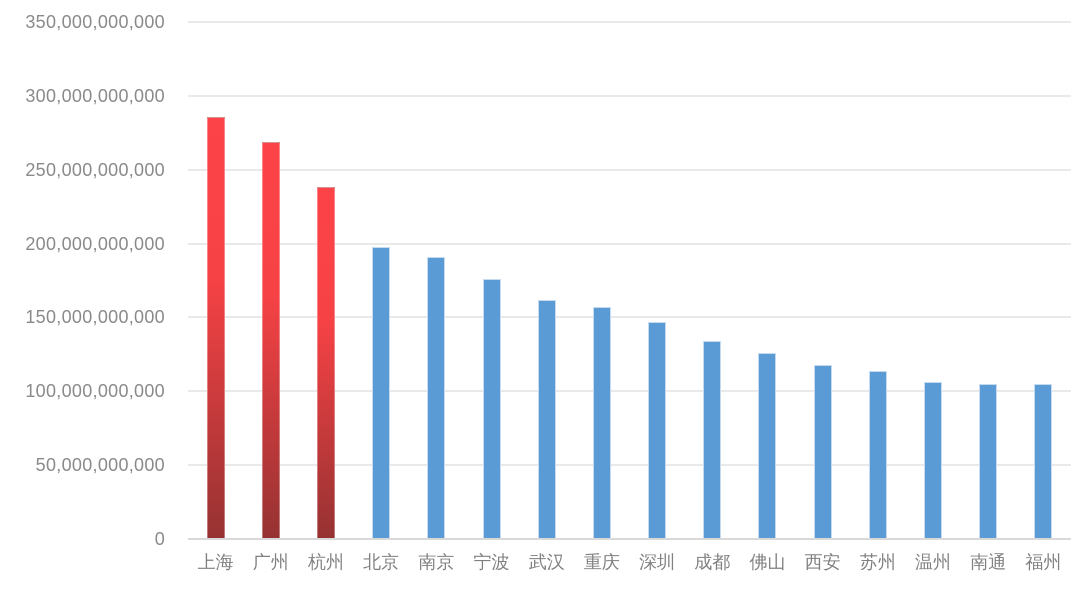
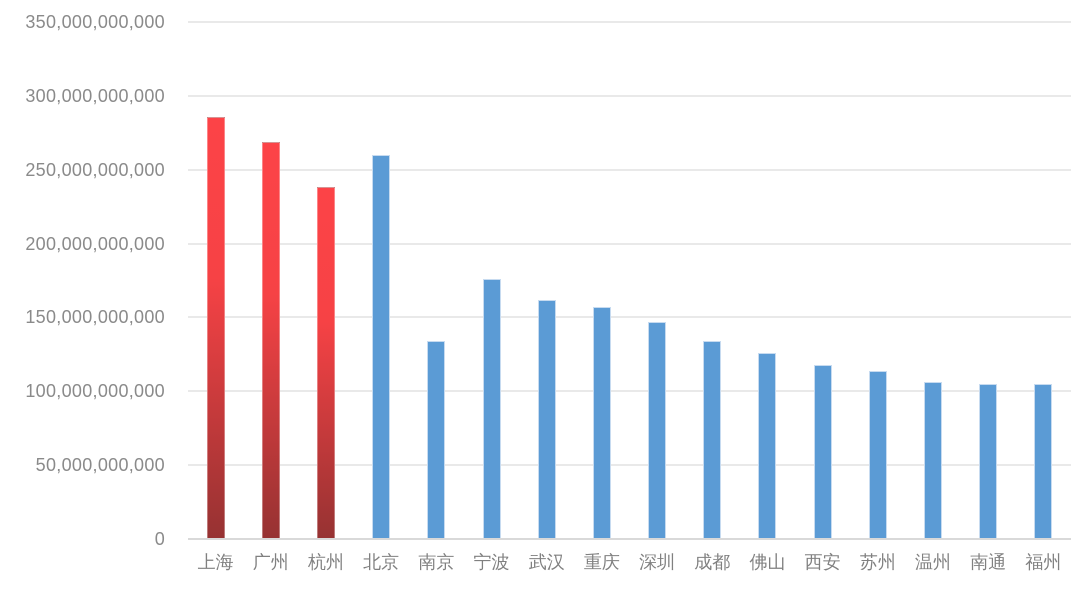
北京: 198000000000 -> 260000000000
南京: 191000000000 -> 134000000000
